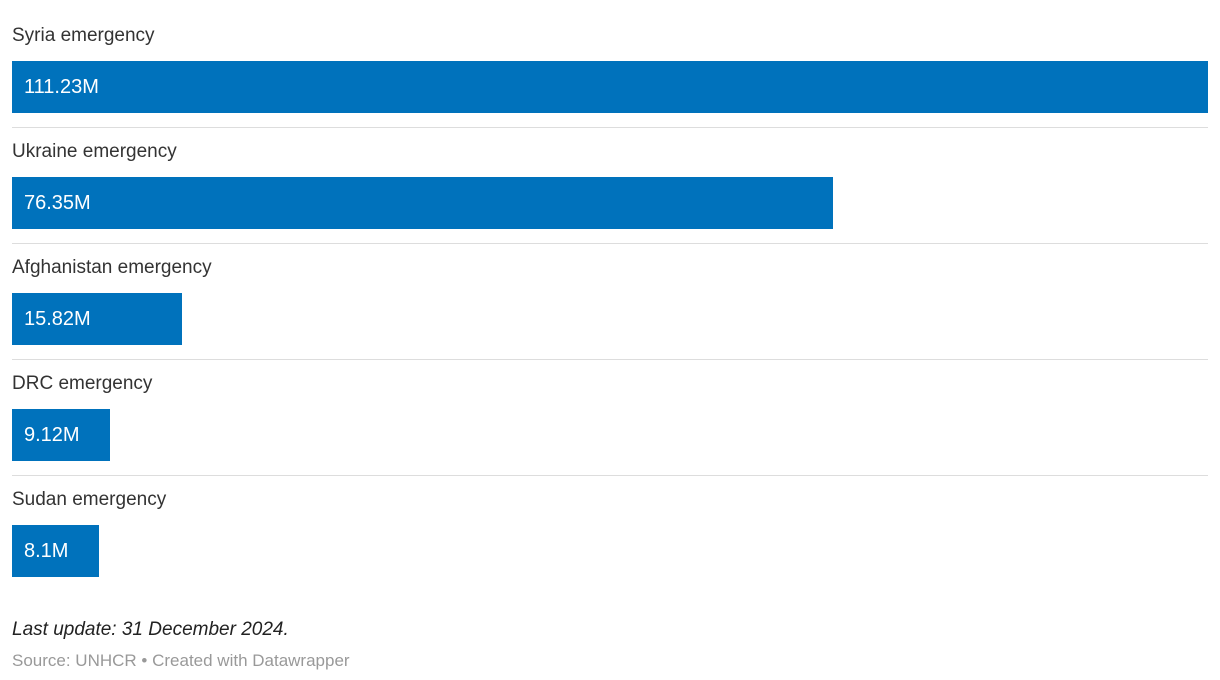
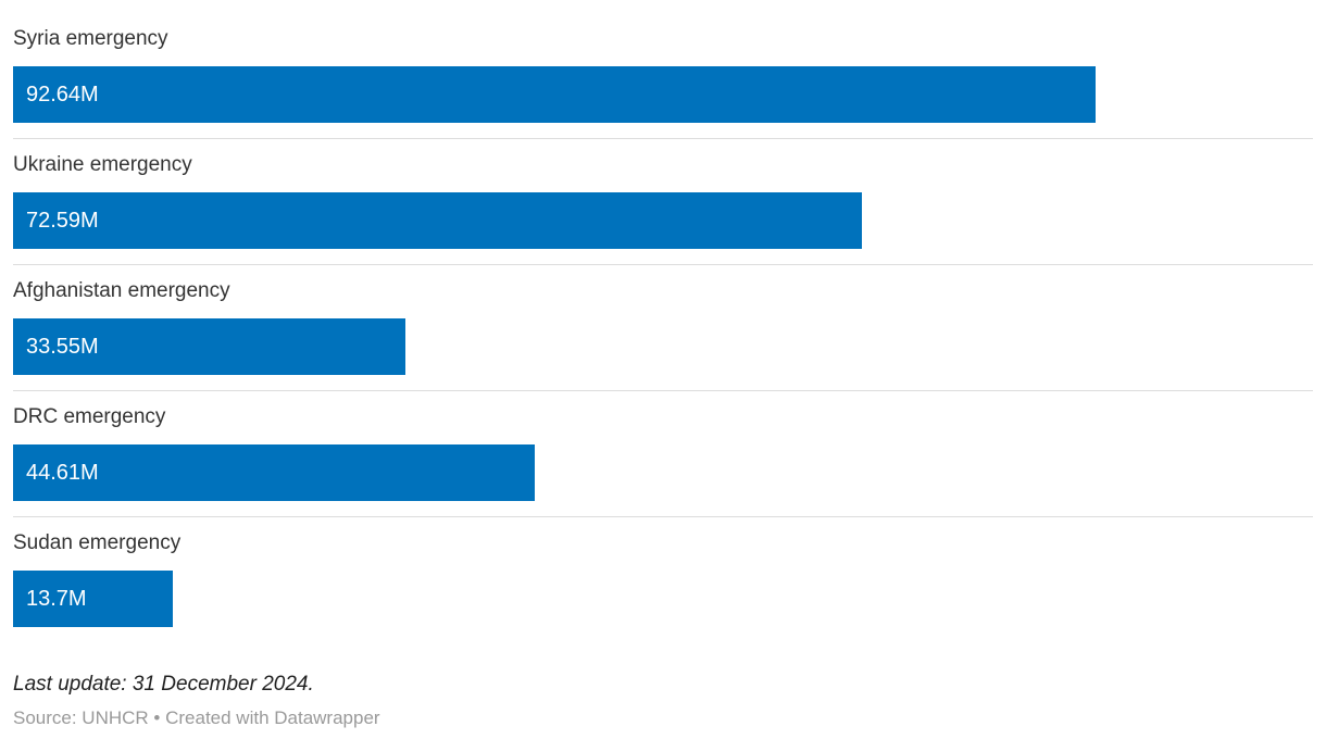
Syria emergency: 111.23M -> 92.64M
Ukraine emergency: 76.35M -> 72.59M
Afghanistan emergency: 15.82M -> 33.55M
DRC emergency: 9.12M -> 44.61M
Sudan emergency: 8.1M -> 13.7M
